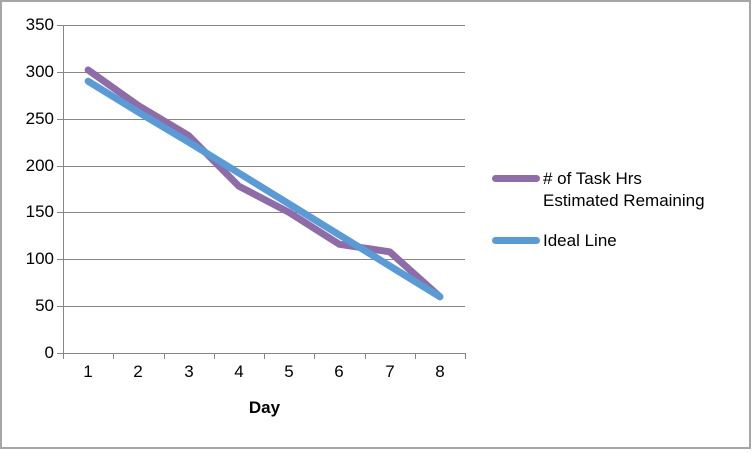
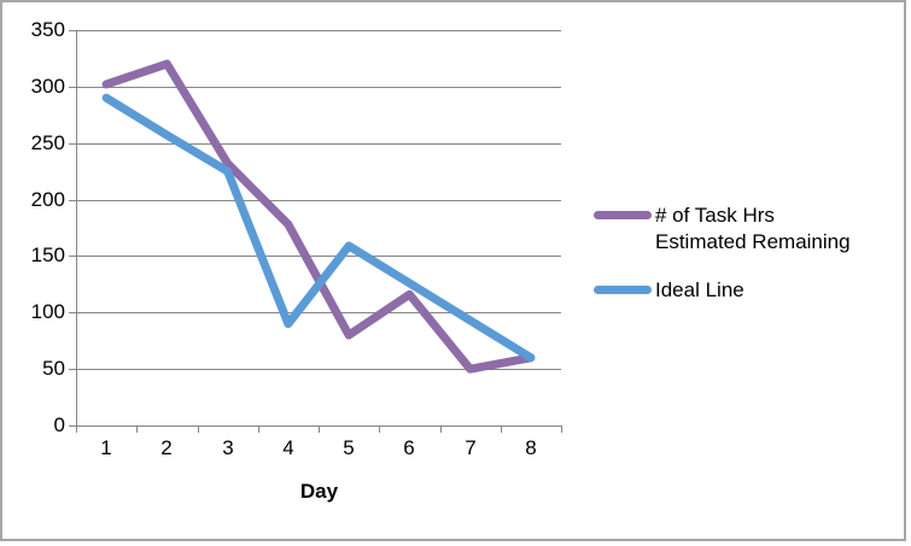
# of Task Hrs Estimated Remaining/2: 260 -> 320
Ideal Line/4: 190 -> 90
# of Task Hrs Estimated Remaining/5: 150 -> 80
# of Task Hrs Estimated Remaining/7: 110 -> 50
